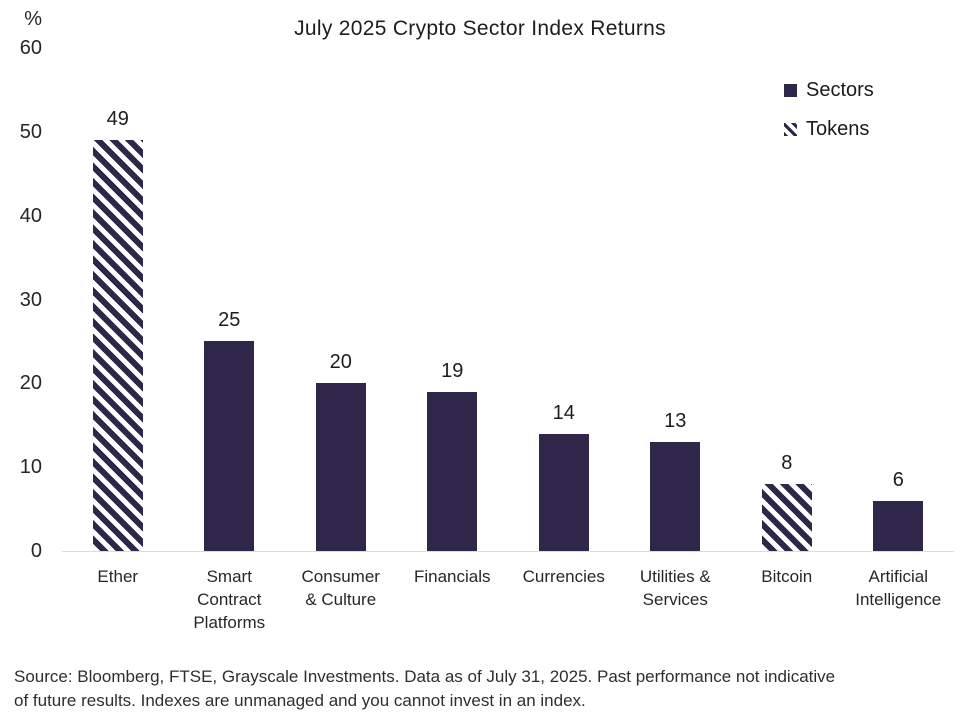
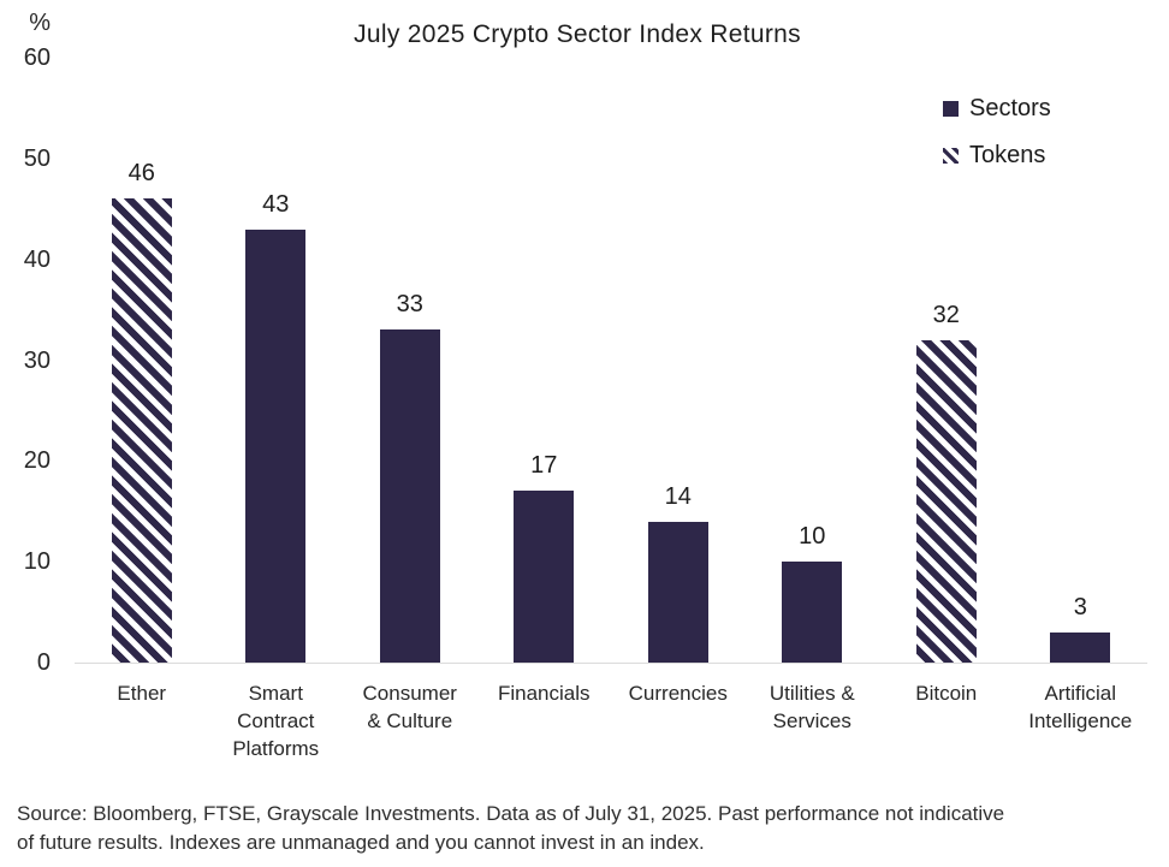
Ether: 49 -> 46
Smart Contract Platforms: 25 -> 43
Consumer & Culture: 20 -> 33
Financials: 19 -> 17
Utilities & Services: 13 -> 10
Bitcoin: 8 -> 32
Artificial Intelligence: 6 -> 3
